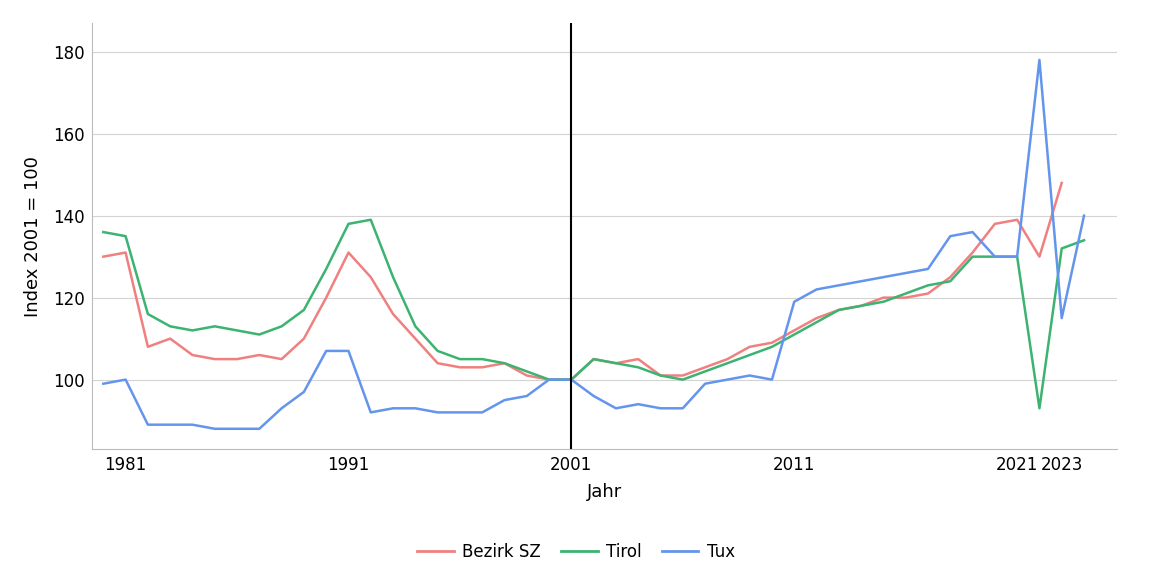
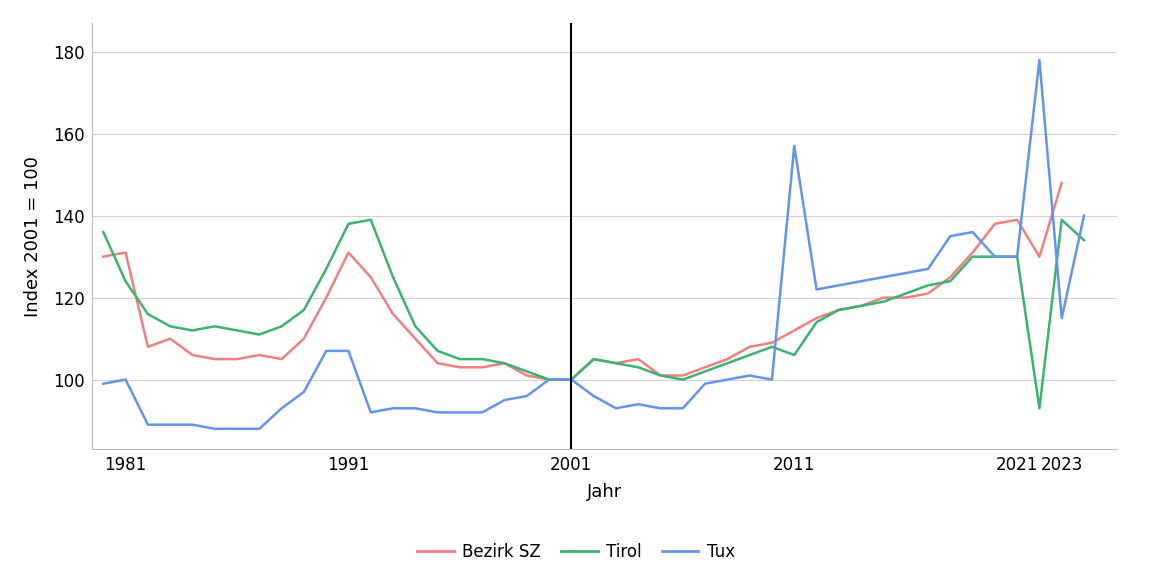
Tirol/1981: 135 -> 124
Tirol/2011: 111 -> 106
Tux/2011: 119 -> 157
Tirol/2023: 132 -> 139
